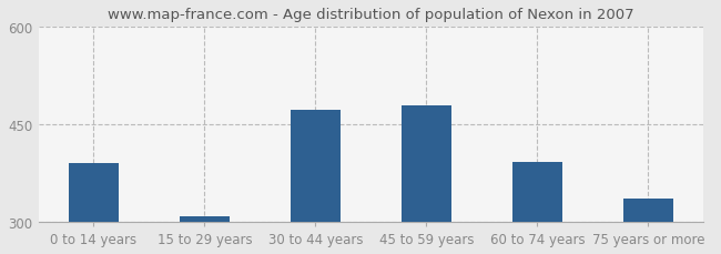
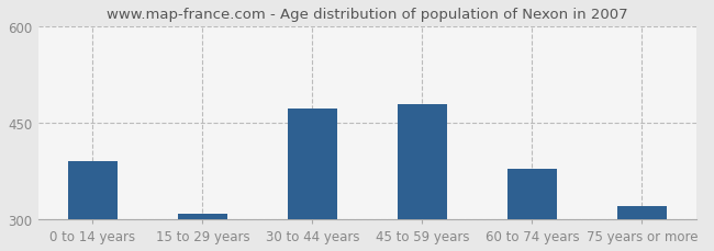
60 to 74 years: 392 -> 378
75 years or more: 336 -> 320
